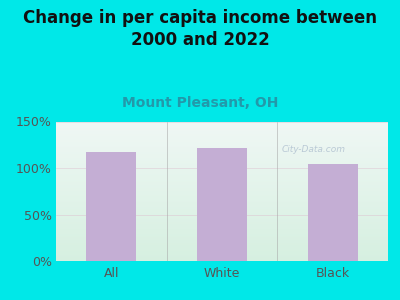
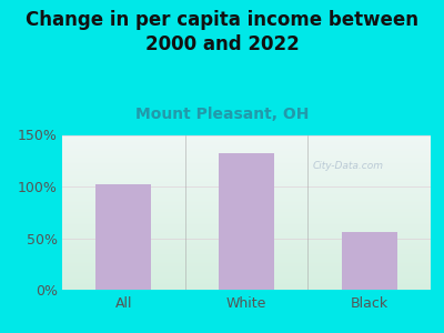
All: 117% -> 102%
White: 121% -> 132%
Black: 104% -> 56%
